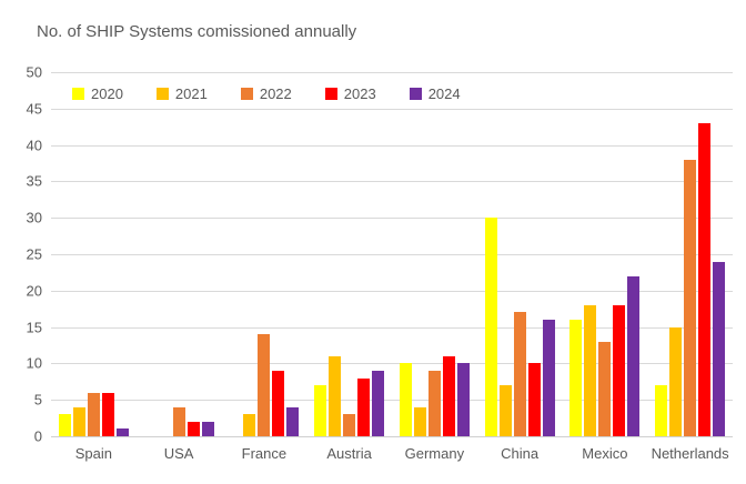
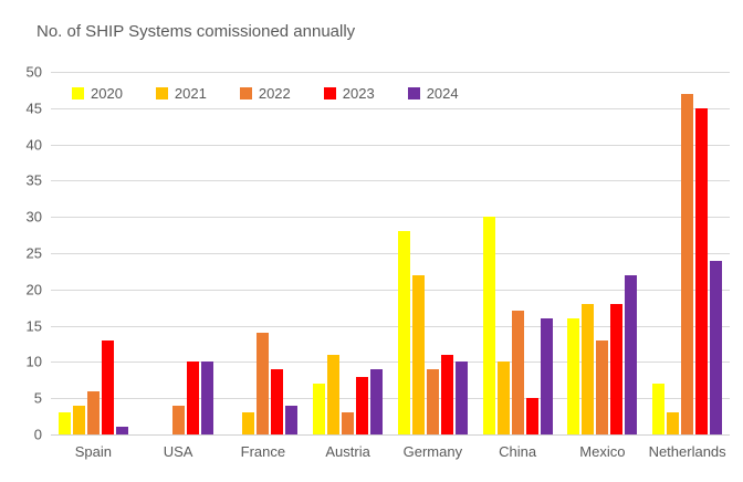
2023/Spain: 6 -> 13
2023/USA: 2 -> 10
2024/USA: 2 -> 10
2020/Germany: 10 -> 28
2021/Germany: 4 -> 22
2021/China: 7 -> 10
2023/China: 10 -> 5
2021/Netherlands: 15 -> 3
2022/Netherlands: 38 -> 47
2023/Netherlands: 43 -> 45
